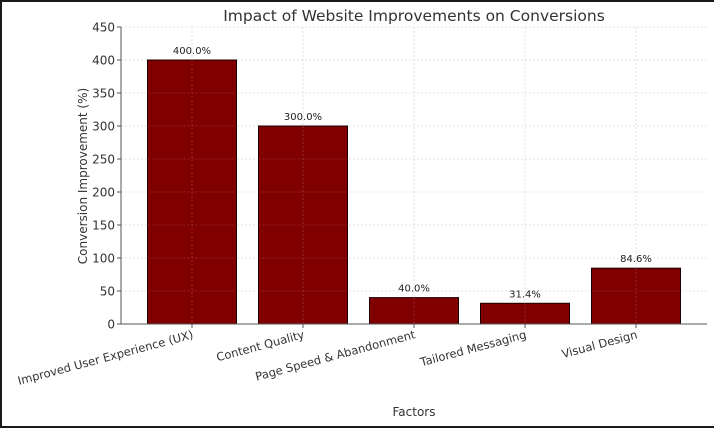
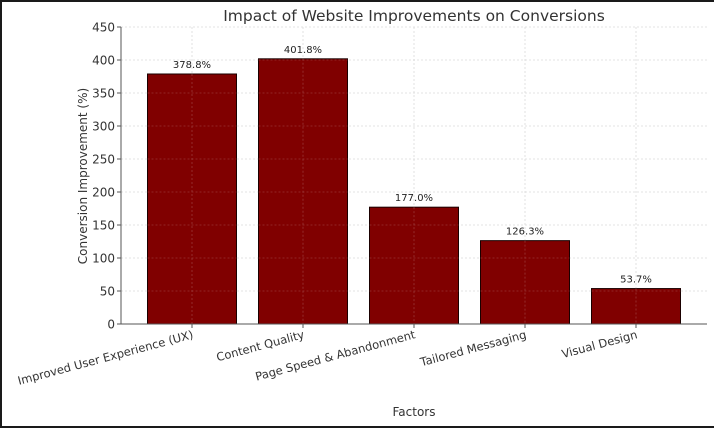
Improved User Experience (UX): 400.0% -> 378.8%
Content Quality: 300.0% -> 401.8%
Page Speed & Abandonment: 40.0% -> 177.0%
Tailored Messaging: 31.4% -> 126.3%
Visual Design: 84.6% -> 53.7%
